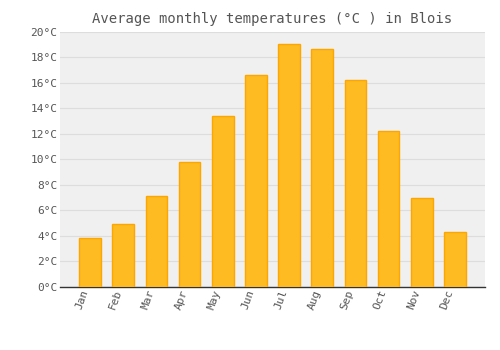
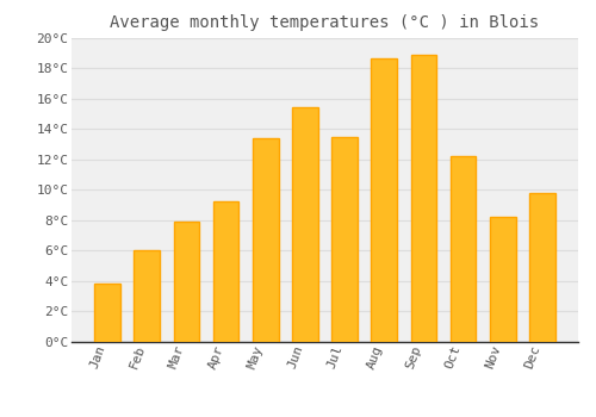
Feb: 4.9°C -> 6.0°C
Mar: 7.1°C -> 7.9°C
Apr: 9.8°C -> 9.2°C
Jun: 16.6°C -> 15.4°C
Jul: 19.0°C -> 13.5°C
Sep: 16.2°C -> 18.9°C
Nov: 7.0°C -> 8.2°C
Dec: 4.3°C -> 9.8°C
